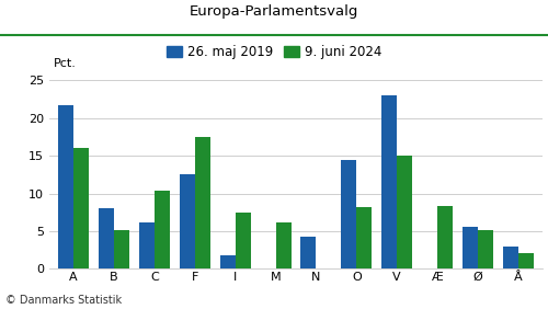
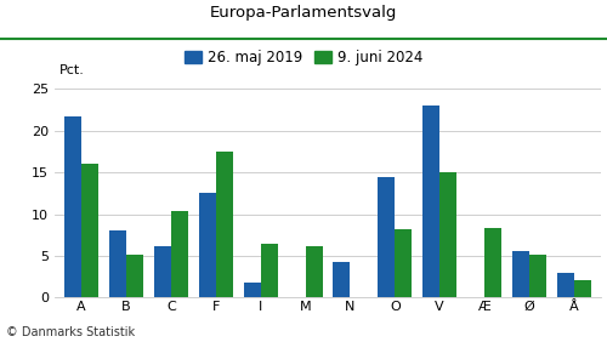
9. juni 2024/I: 7.4 -> 6.4
